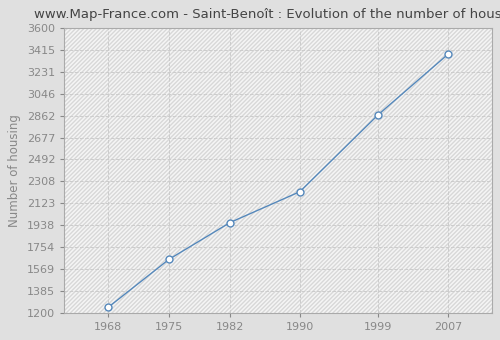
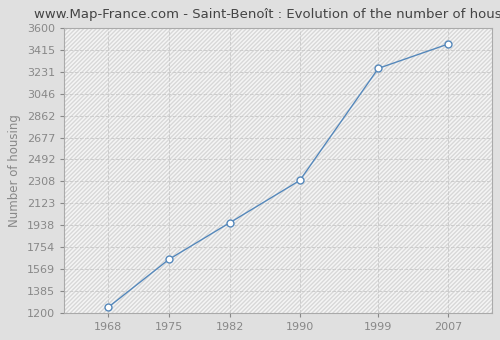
1990: 2220 -> 2320
1999: 2870 -> 3260
2007: 3380 -> 3460
